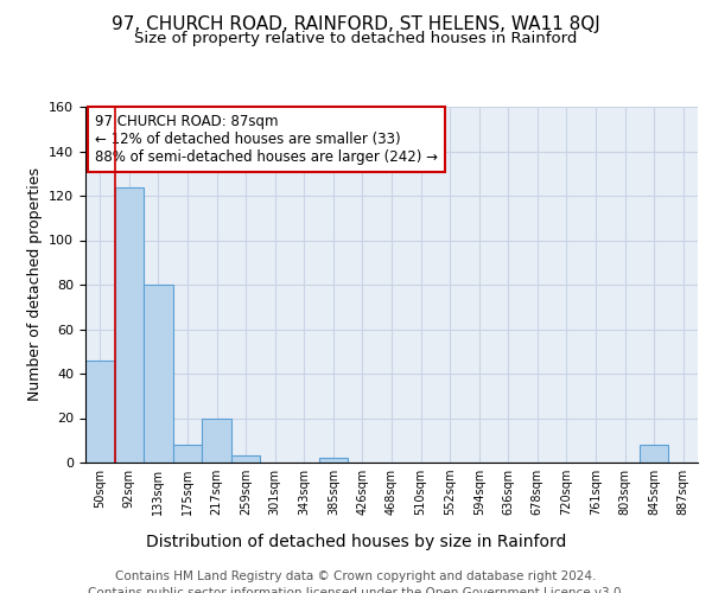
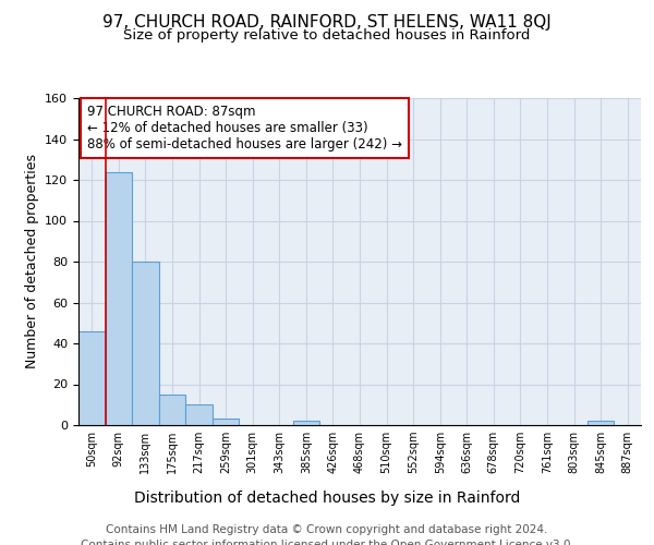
175sqm: 8 -> 15
217sqm: 20 -> 10
845sqm: 8 -> 2
